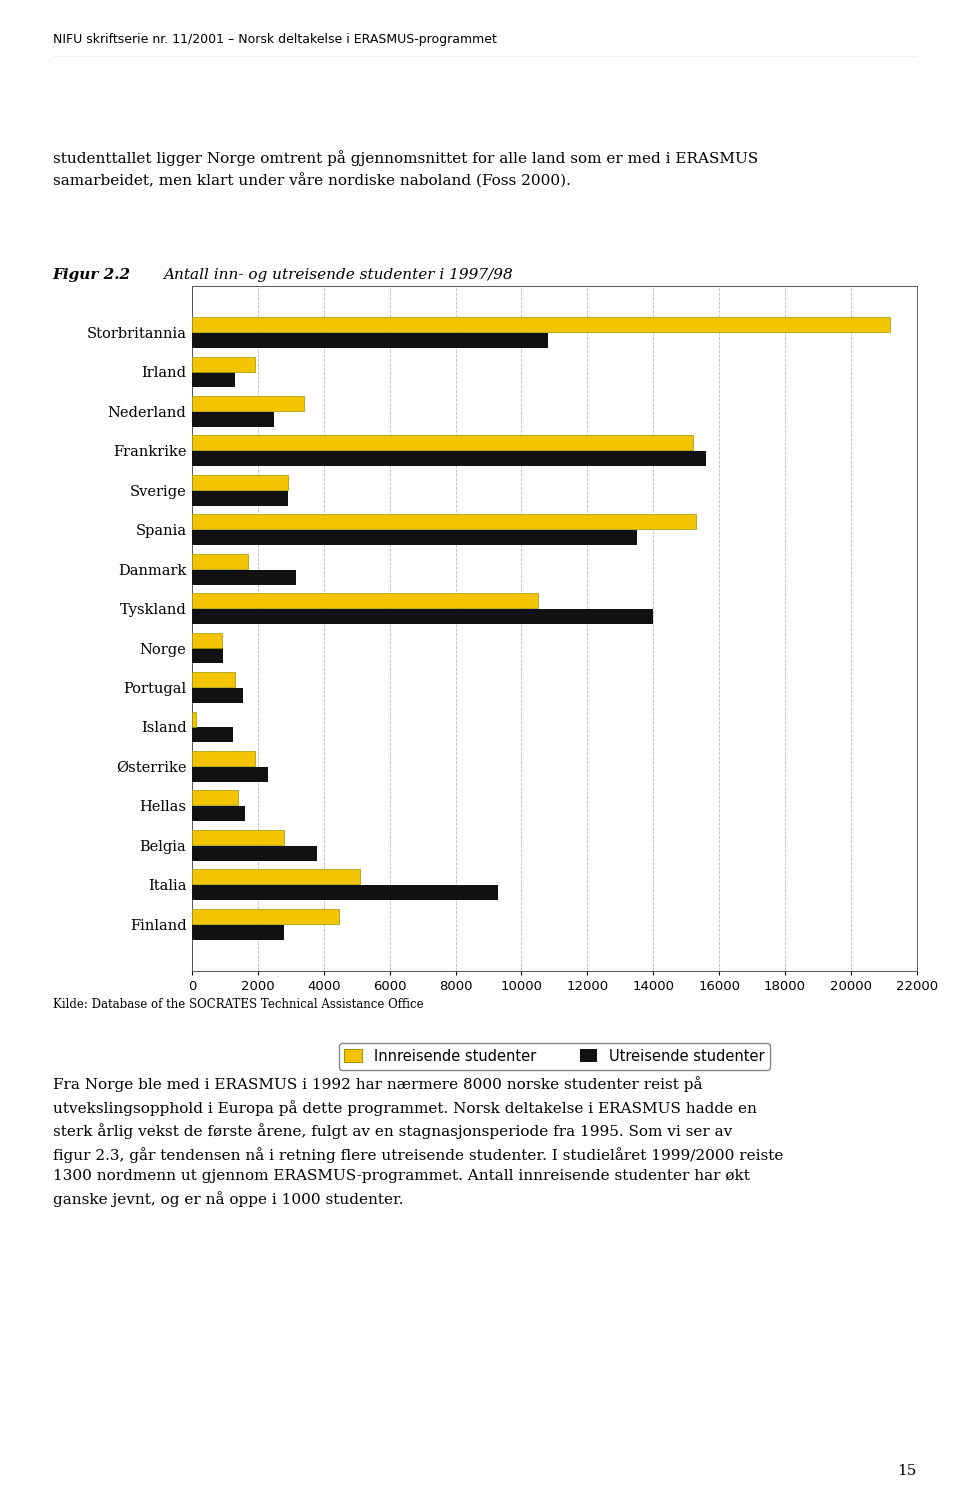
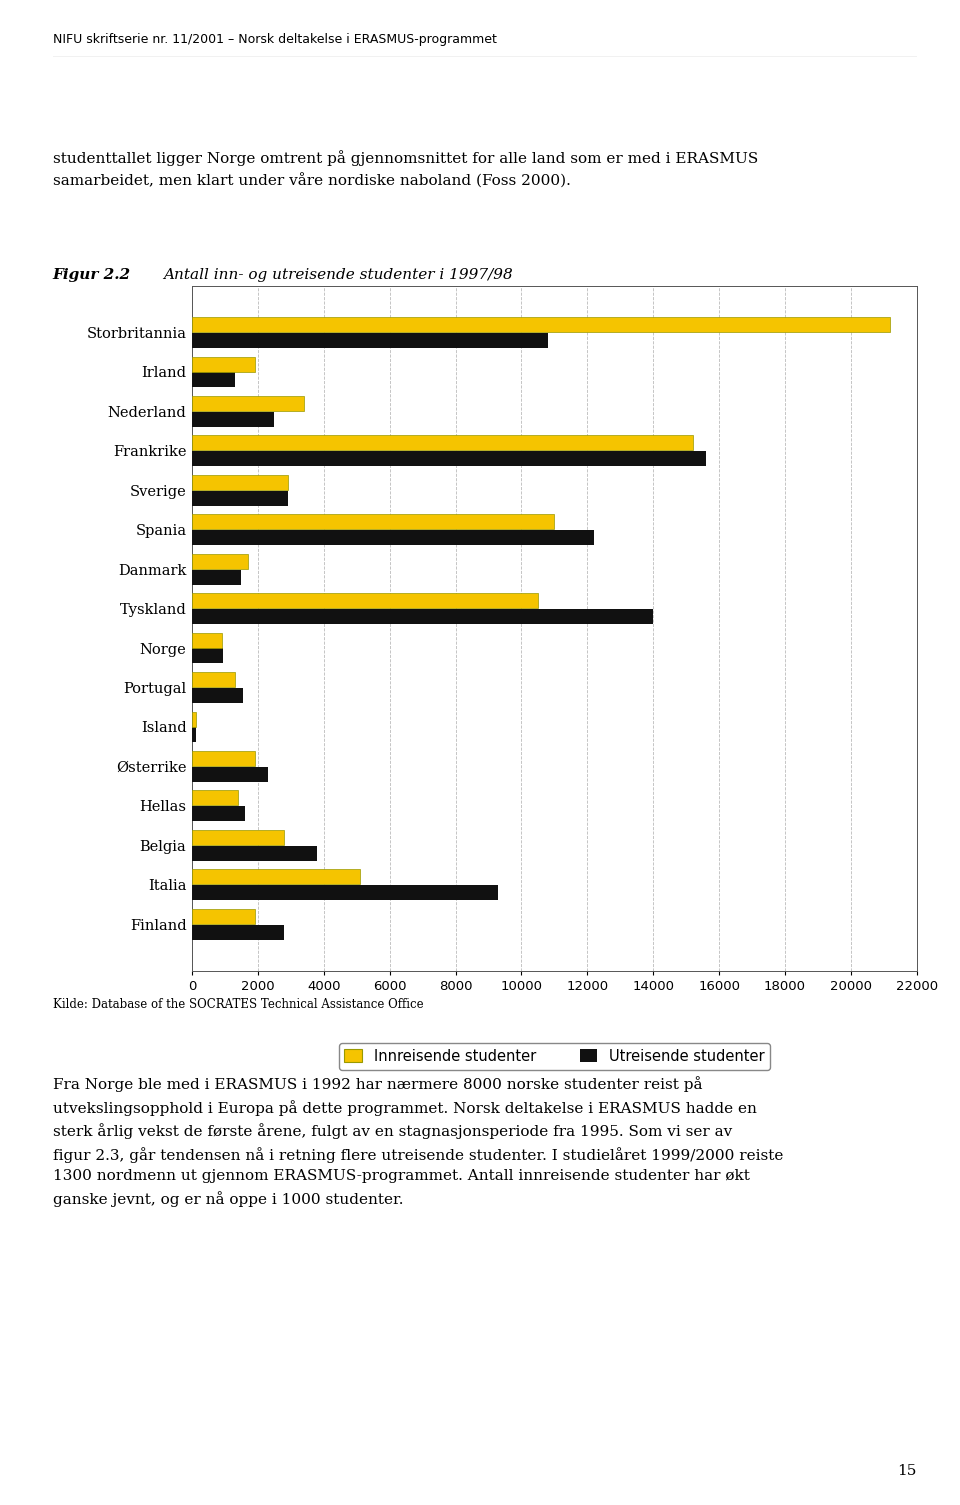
Innreisende studenter/Spania: 15300 -> 11000
Utreisende studenter/Spania: 13500 -> 12200
Utreisende studenter/Danmark: 3150 -> 1500
Utreisende studenter/Island: 1250 -> 120
Innreisende studenter/Finland: 4450 -> 1900
